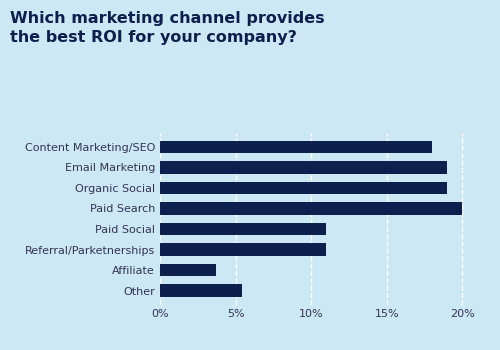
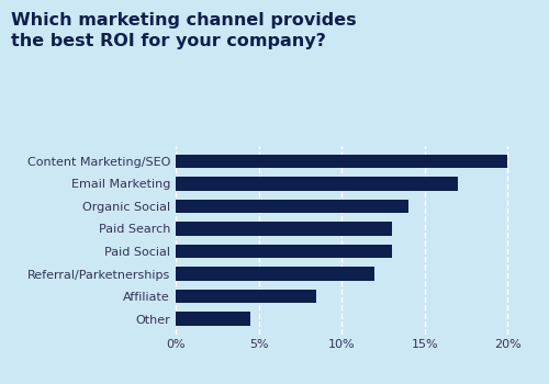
Content Marketing/SEO: 18.0% -> 20.0%
Email Marketing: 19.0% -> 17.0%
Organic Social: 19.0% -> 14.0%
Paid Search: 20.0% -> 13.0%
Paid Social: 11.0% -> 13.0%
Referral/Parketnerships: 11.0% -> 12.0%
Affiliate: 3.7% -> 8.5%
Other: 5.4% -> 4.5%
